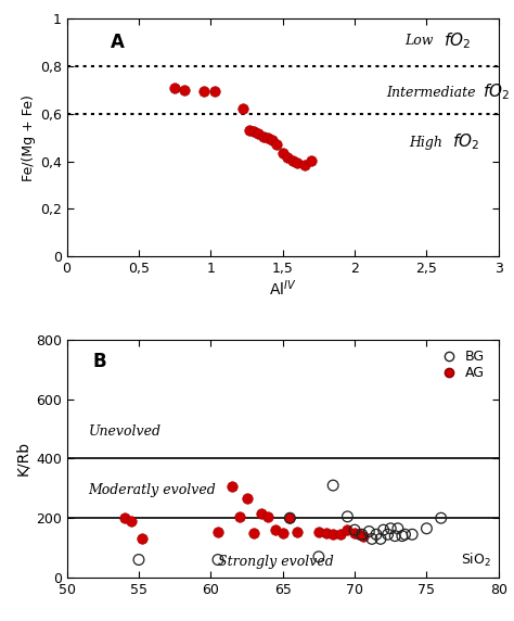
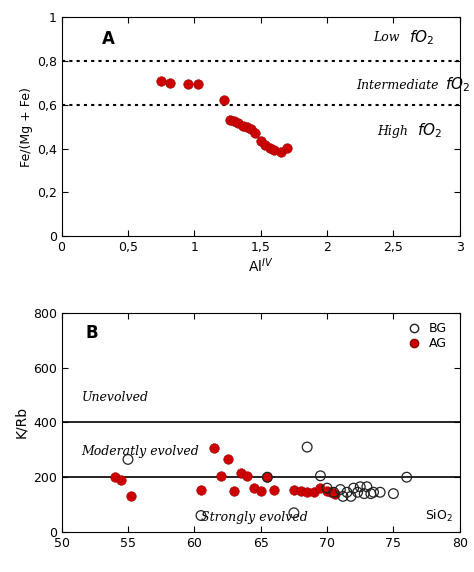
BG/55: 60 -> 265
BG/75: 165 -> 140
